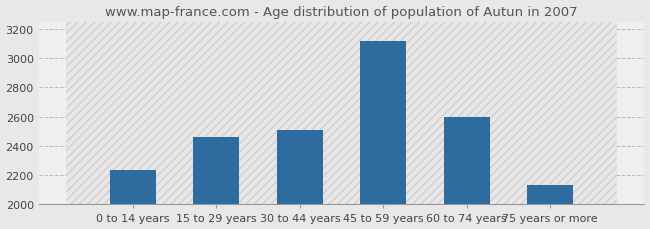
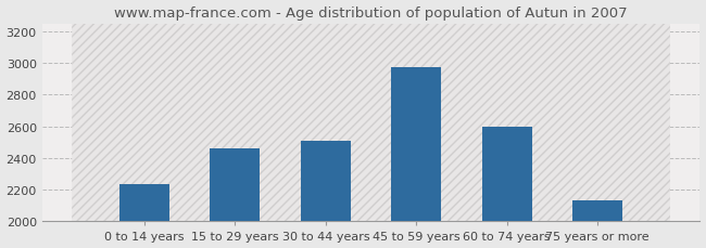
45 to 59 years: 3120 -> 2970
